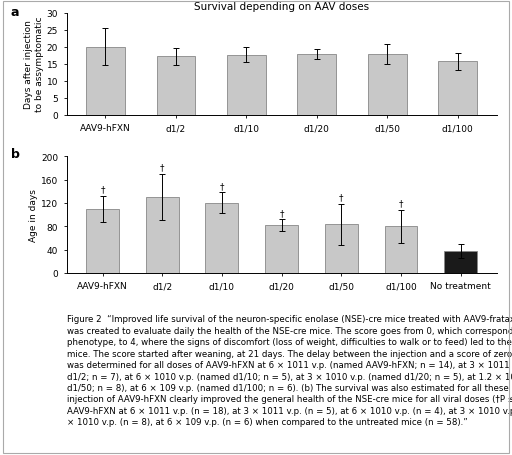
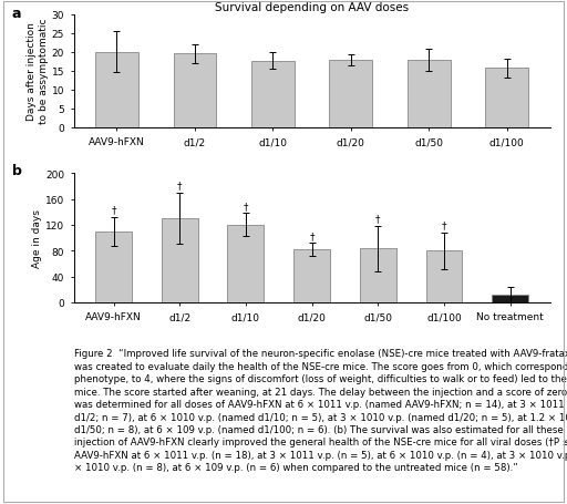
Survival depending on AAV doses/d1/2: 17.2 -> 19.5
No treatment: 37 -> 12
